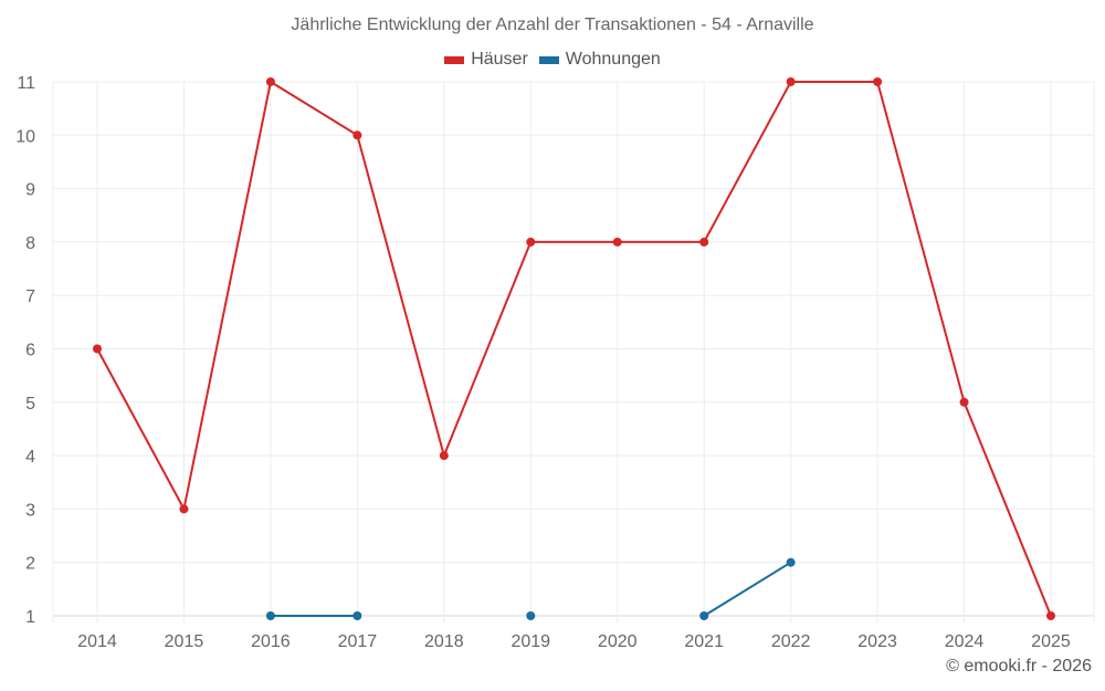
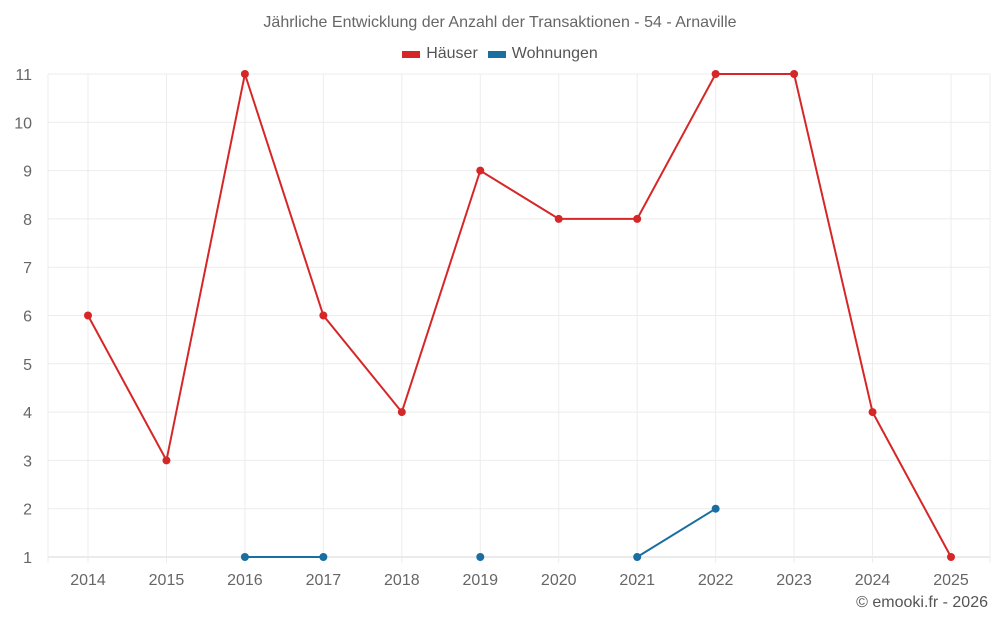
Häuser/2017: 10 -> 6
Häuser/2019: 8 -> 9
Häuser/2024: 5 -> 4
